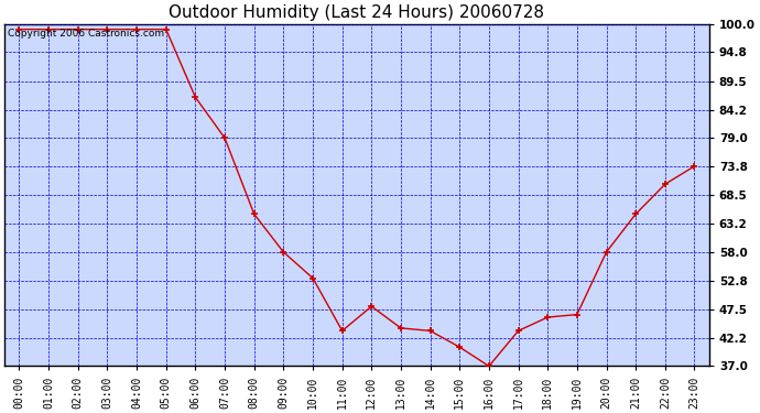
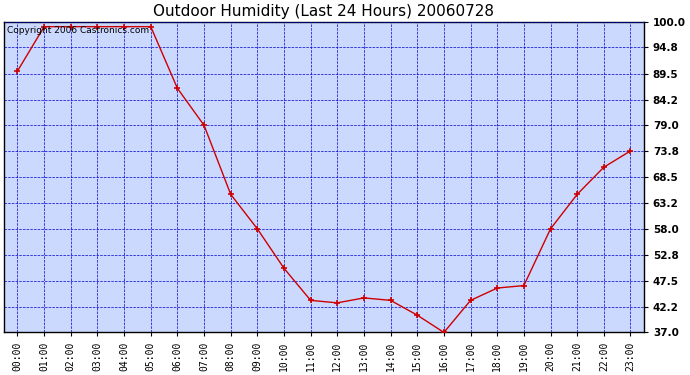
00:00: 99.0 -> 90.0
10:00: 53.2 -> 50.0
12:00: 48.0 -> 43.0
